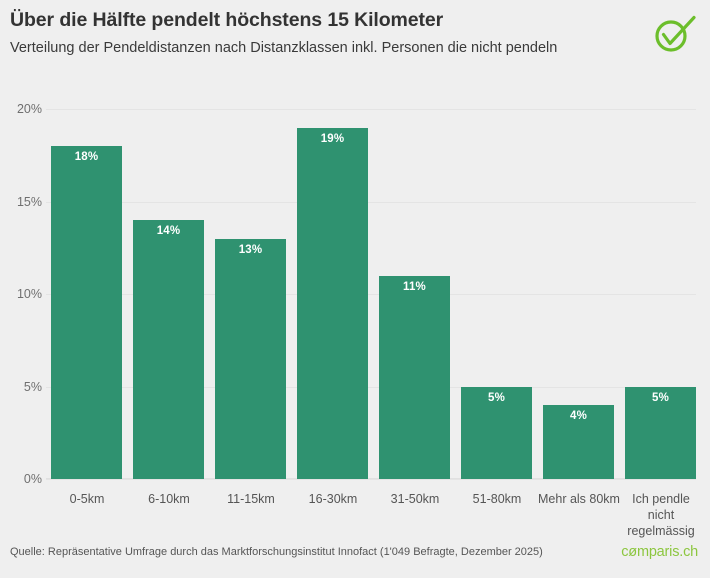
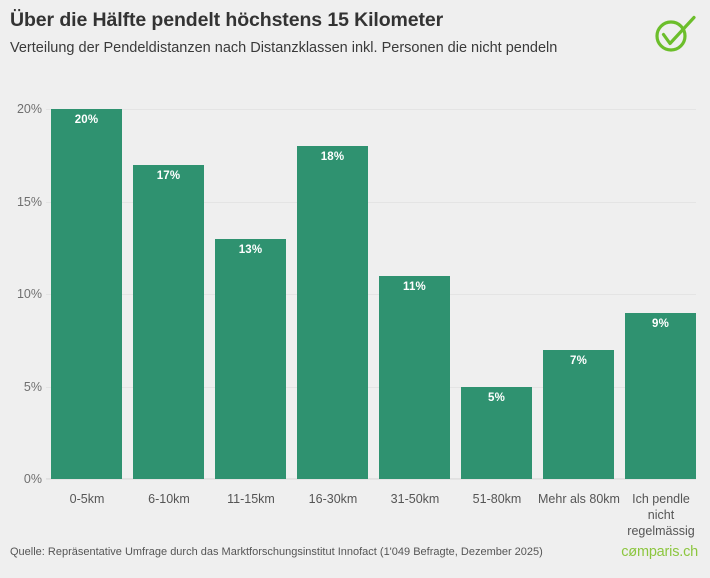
0-5km: 18% -> 20%
6-10km: 14% -> 17%
16-30km: 19% -> 18%
Mehr als 80km: 4% -> 7%
Ich pendle nicht regelmässig: 5% -> 9%
